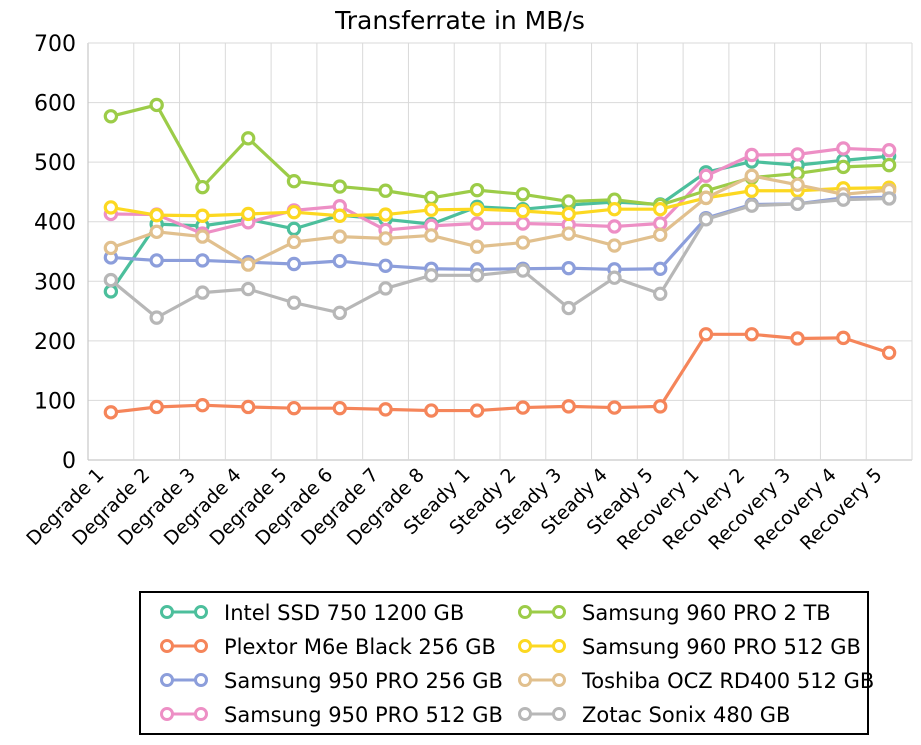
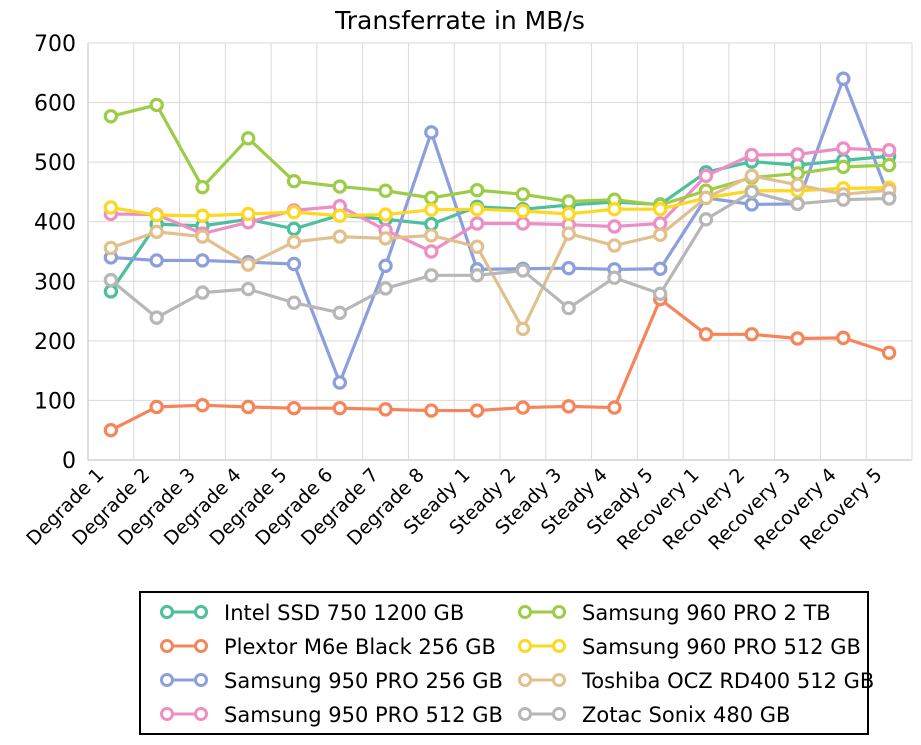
Plextor M6e Black 256 GB/Degrade 1: 80 -> 50
Samsung 950 PRO 256 GB/Degrade 6: 330 -> 130
Samsung 950 PRO 256 GB/Degrade 8: 320 -> 550
Samsung 950 PRO 512 GB/Degrade 8: 390 -> 350
Toshiba OCZ RD400 512 GB/Steady 2: 360 -> 220
Plextor M6e Black 256 GB/Steady 5: 90 -> 270
Samsung 950 PRO 256 GB/Recovery 1: 410 -> 440
Zotac Sonix 480 GB/Recovery 2: 430 -> 450
Samsung 950 PRO 256 GB/Recovery 4: 440 -> 640
